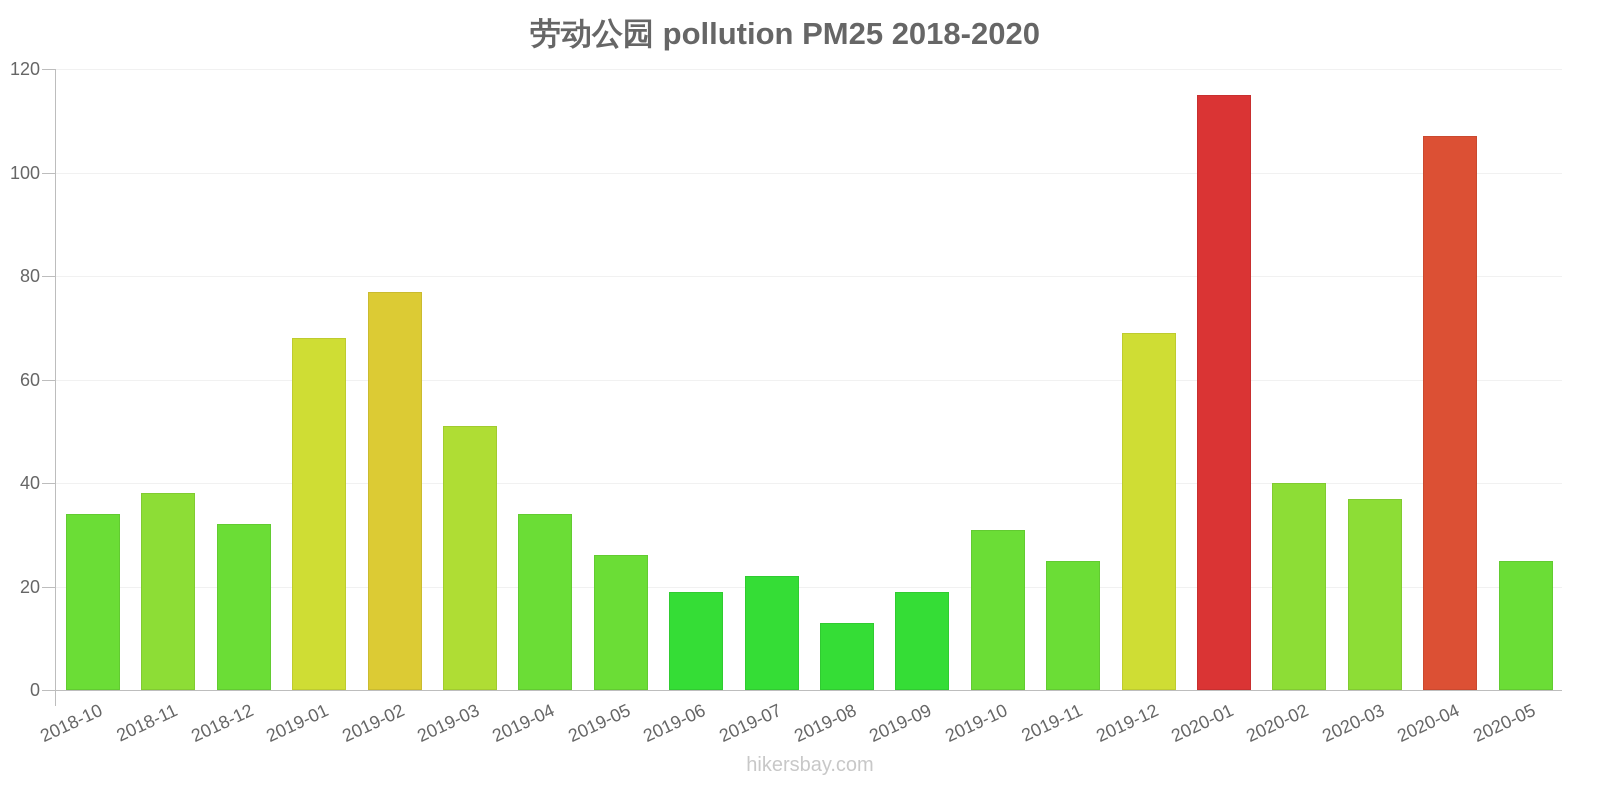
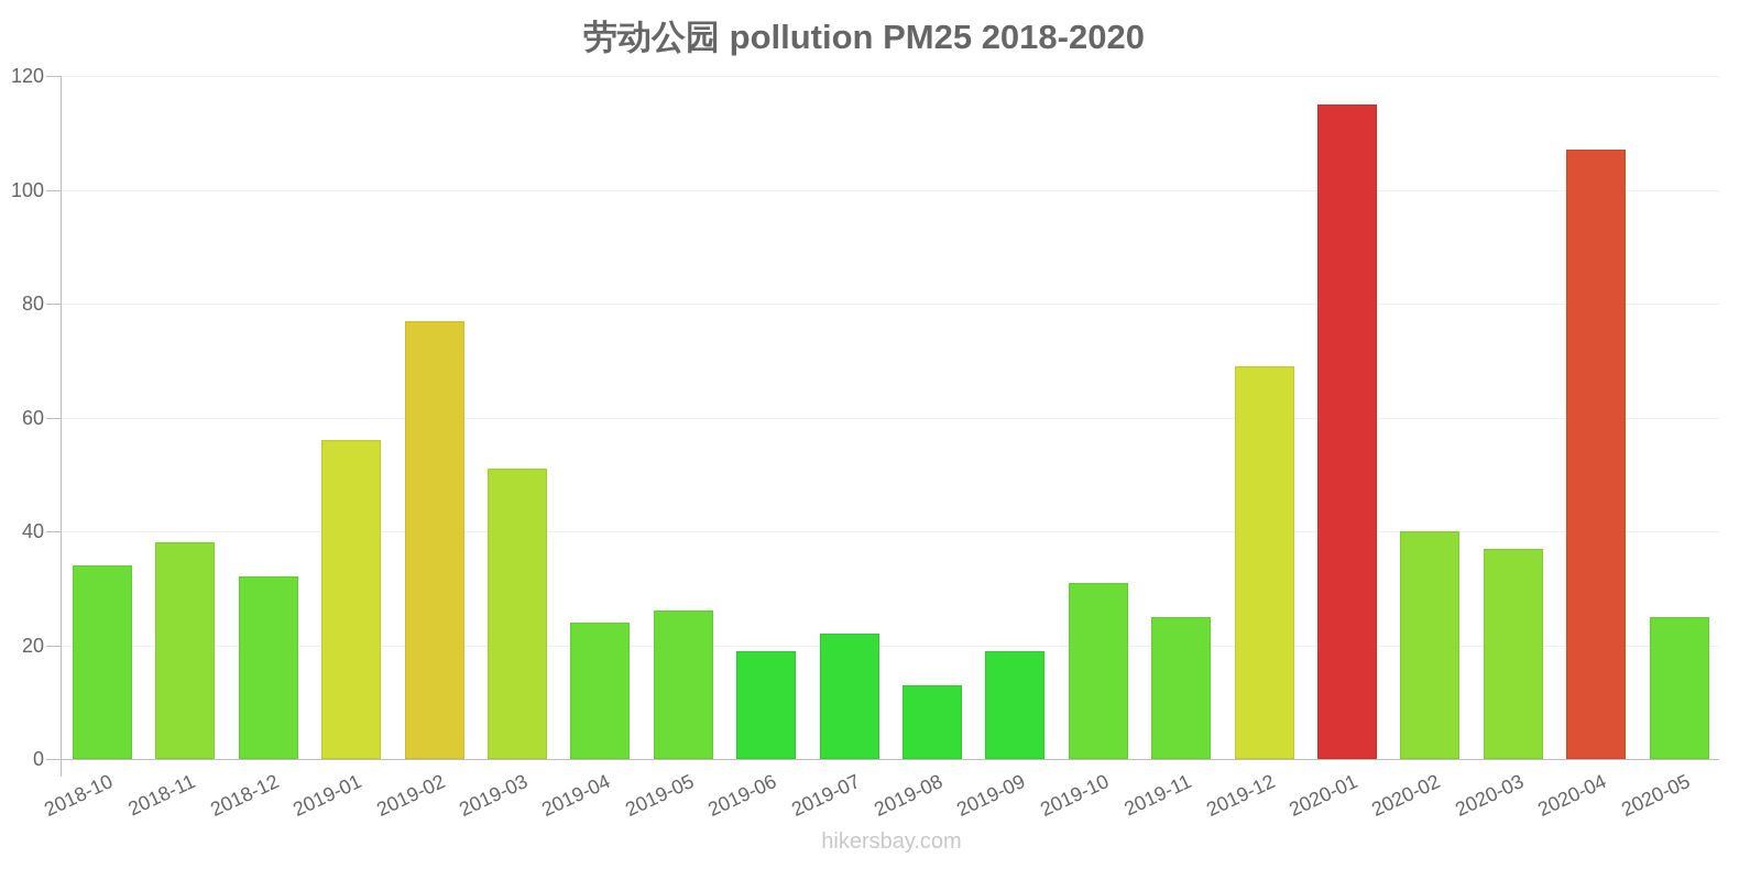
2019-01: 68 -> 56
2019-04: 34 -> 24
